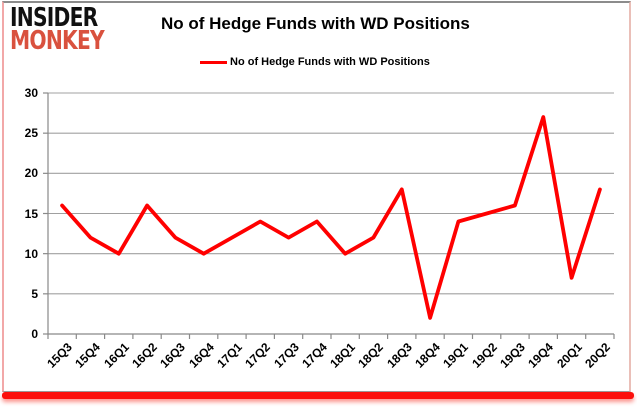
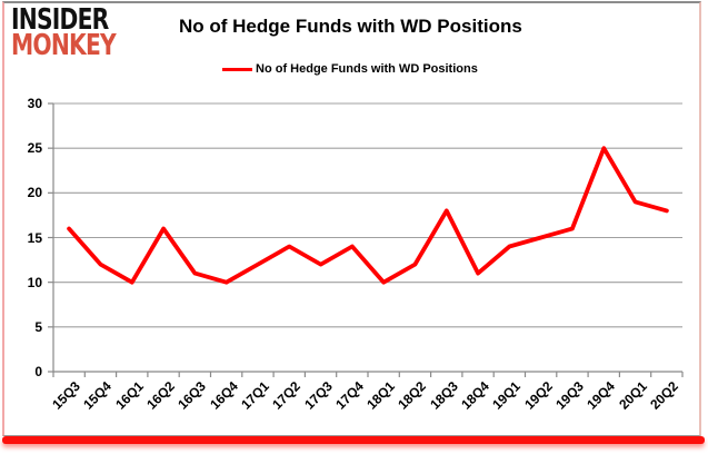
16Q3: 12 -> 11
18Q4: 2 -> 11
19Q4: 27 -> 25
20Q1: 7 -> 19
